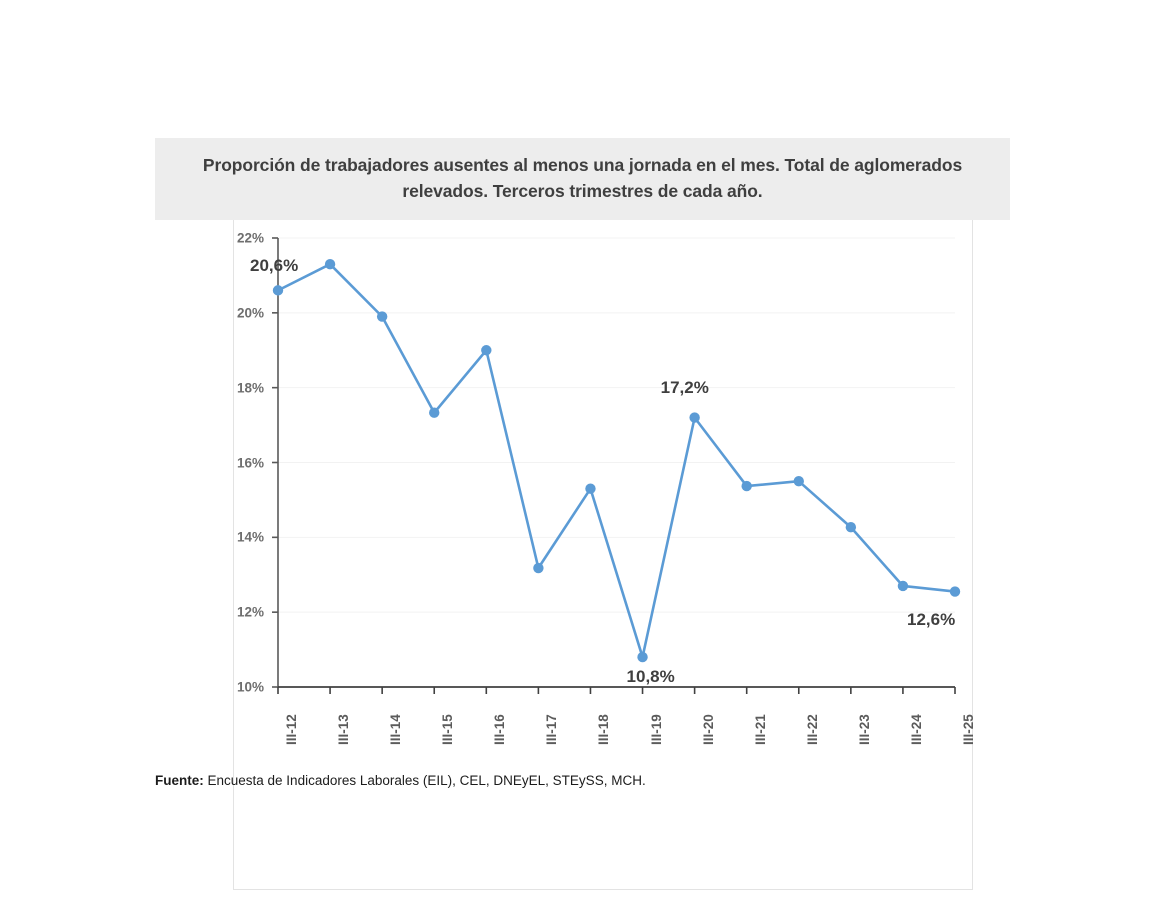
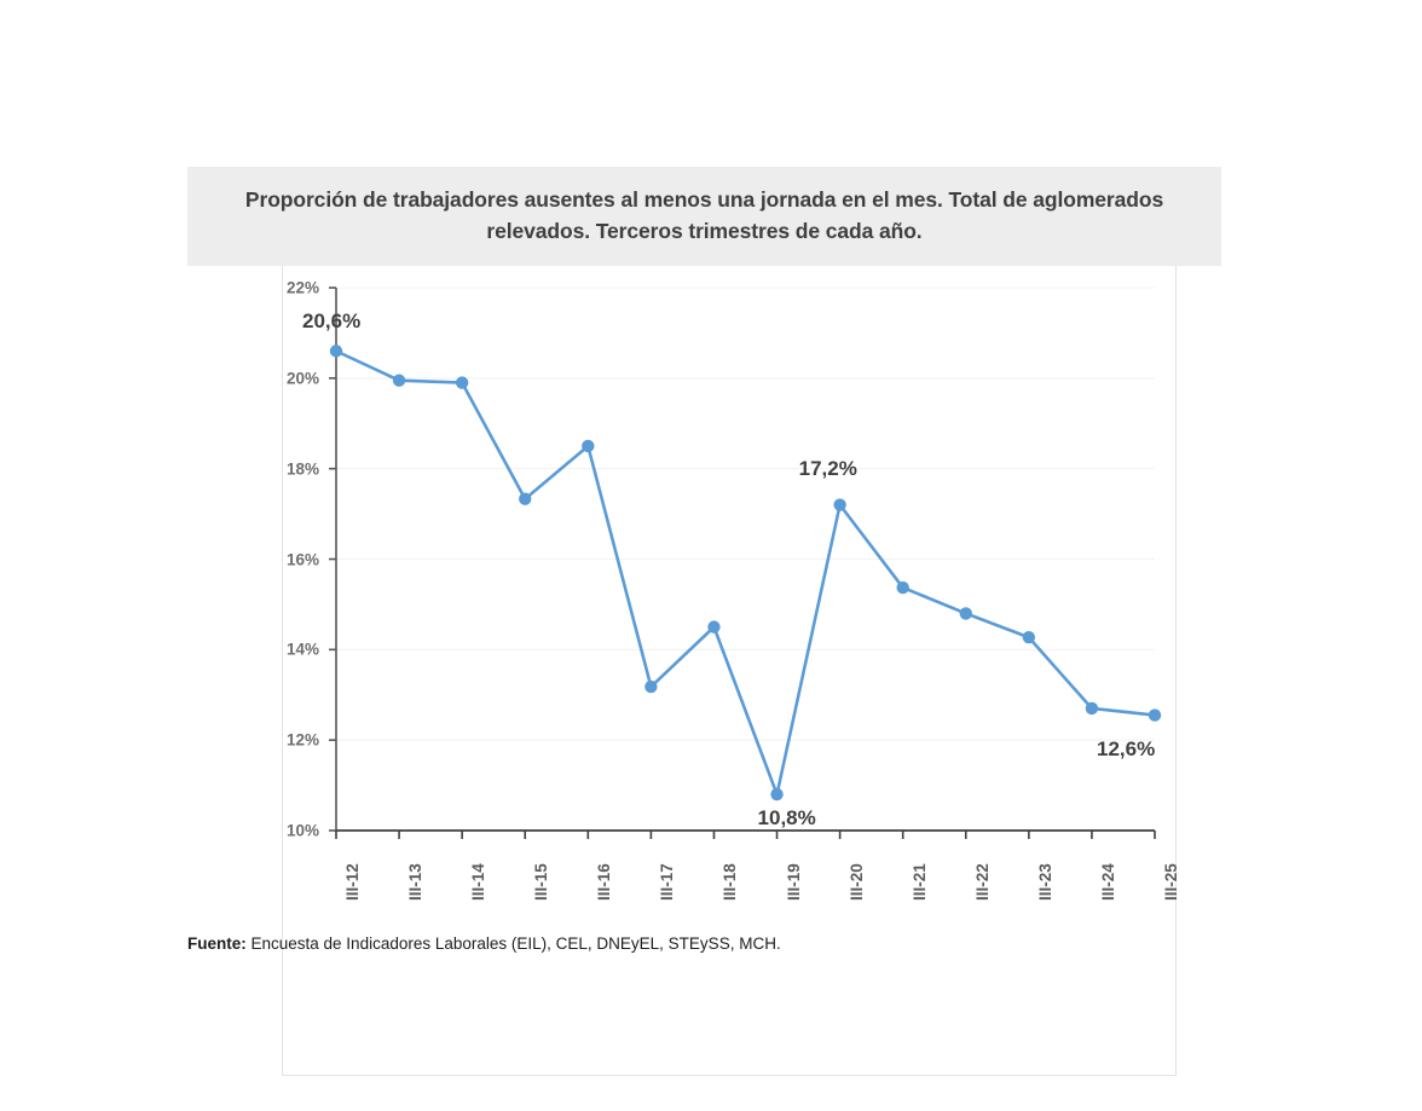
III-13: 21.3% -> 19.9%
III-16: 19.0% -> 18.5%
III-18: 15.3% -> 14.5%
III-22: 15.5% -> 14.8%
